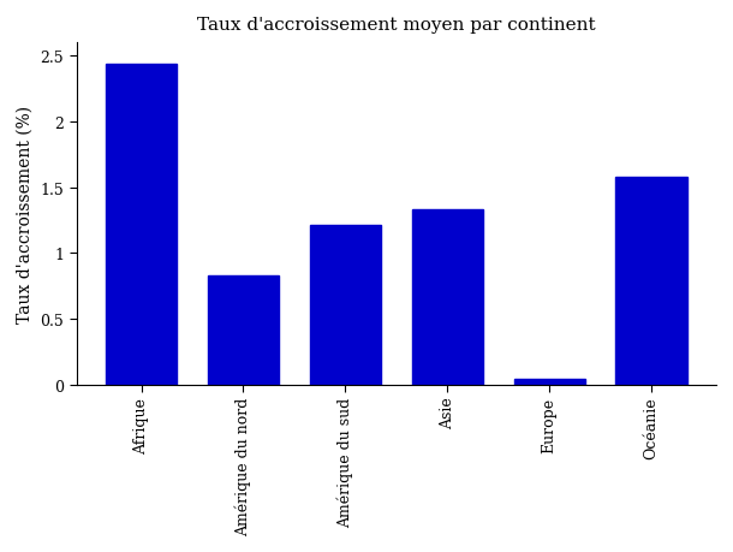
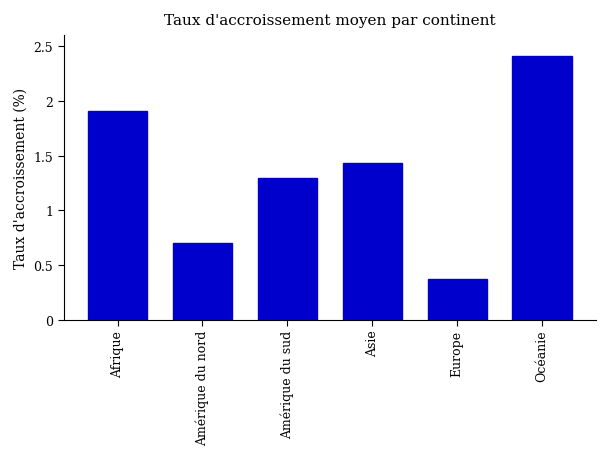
Afrique: 2.44 -> 1.91
Amérique du nord: 0.83 -> 0.70
Amérique du sud: 1.21 -> 1.30
Asie: 1.33 -> 1.43
Europe: 0.05 -> 0.37
Océanie: 1.58 -> 2.41
